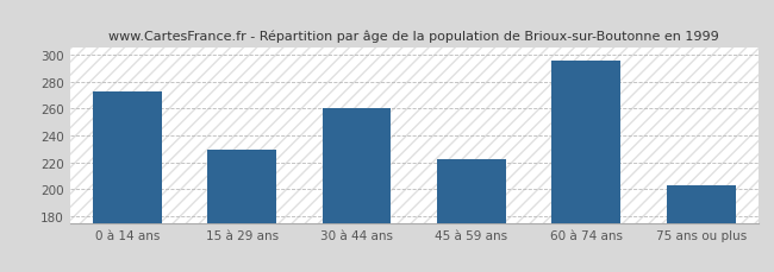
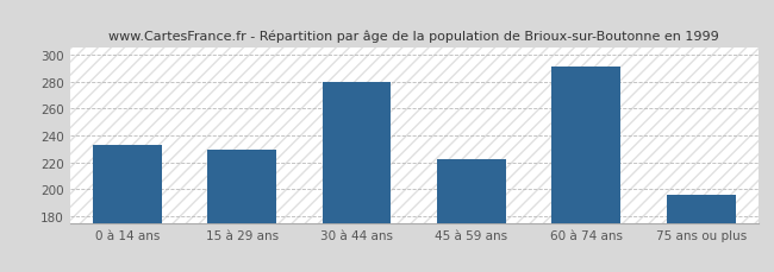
0 à 14 ans: 273 -> 233
30 à 44 ans: 260 -> 280
60 à 74 ans: 296 -> 291
75 ans ou plus: 203 -> 196
